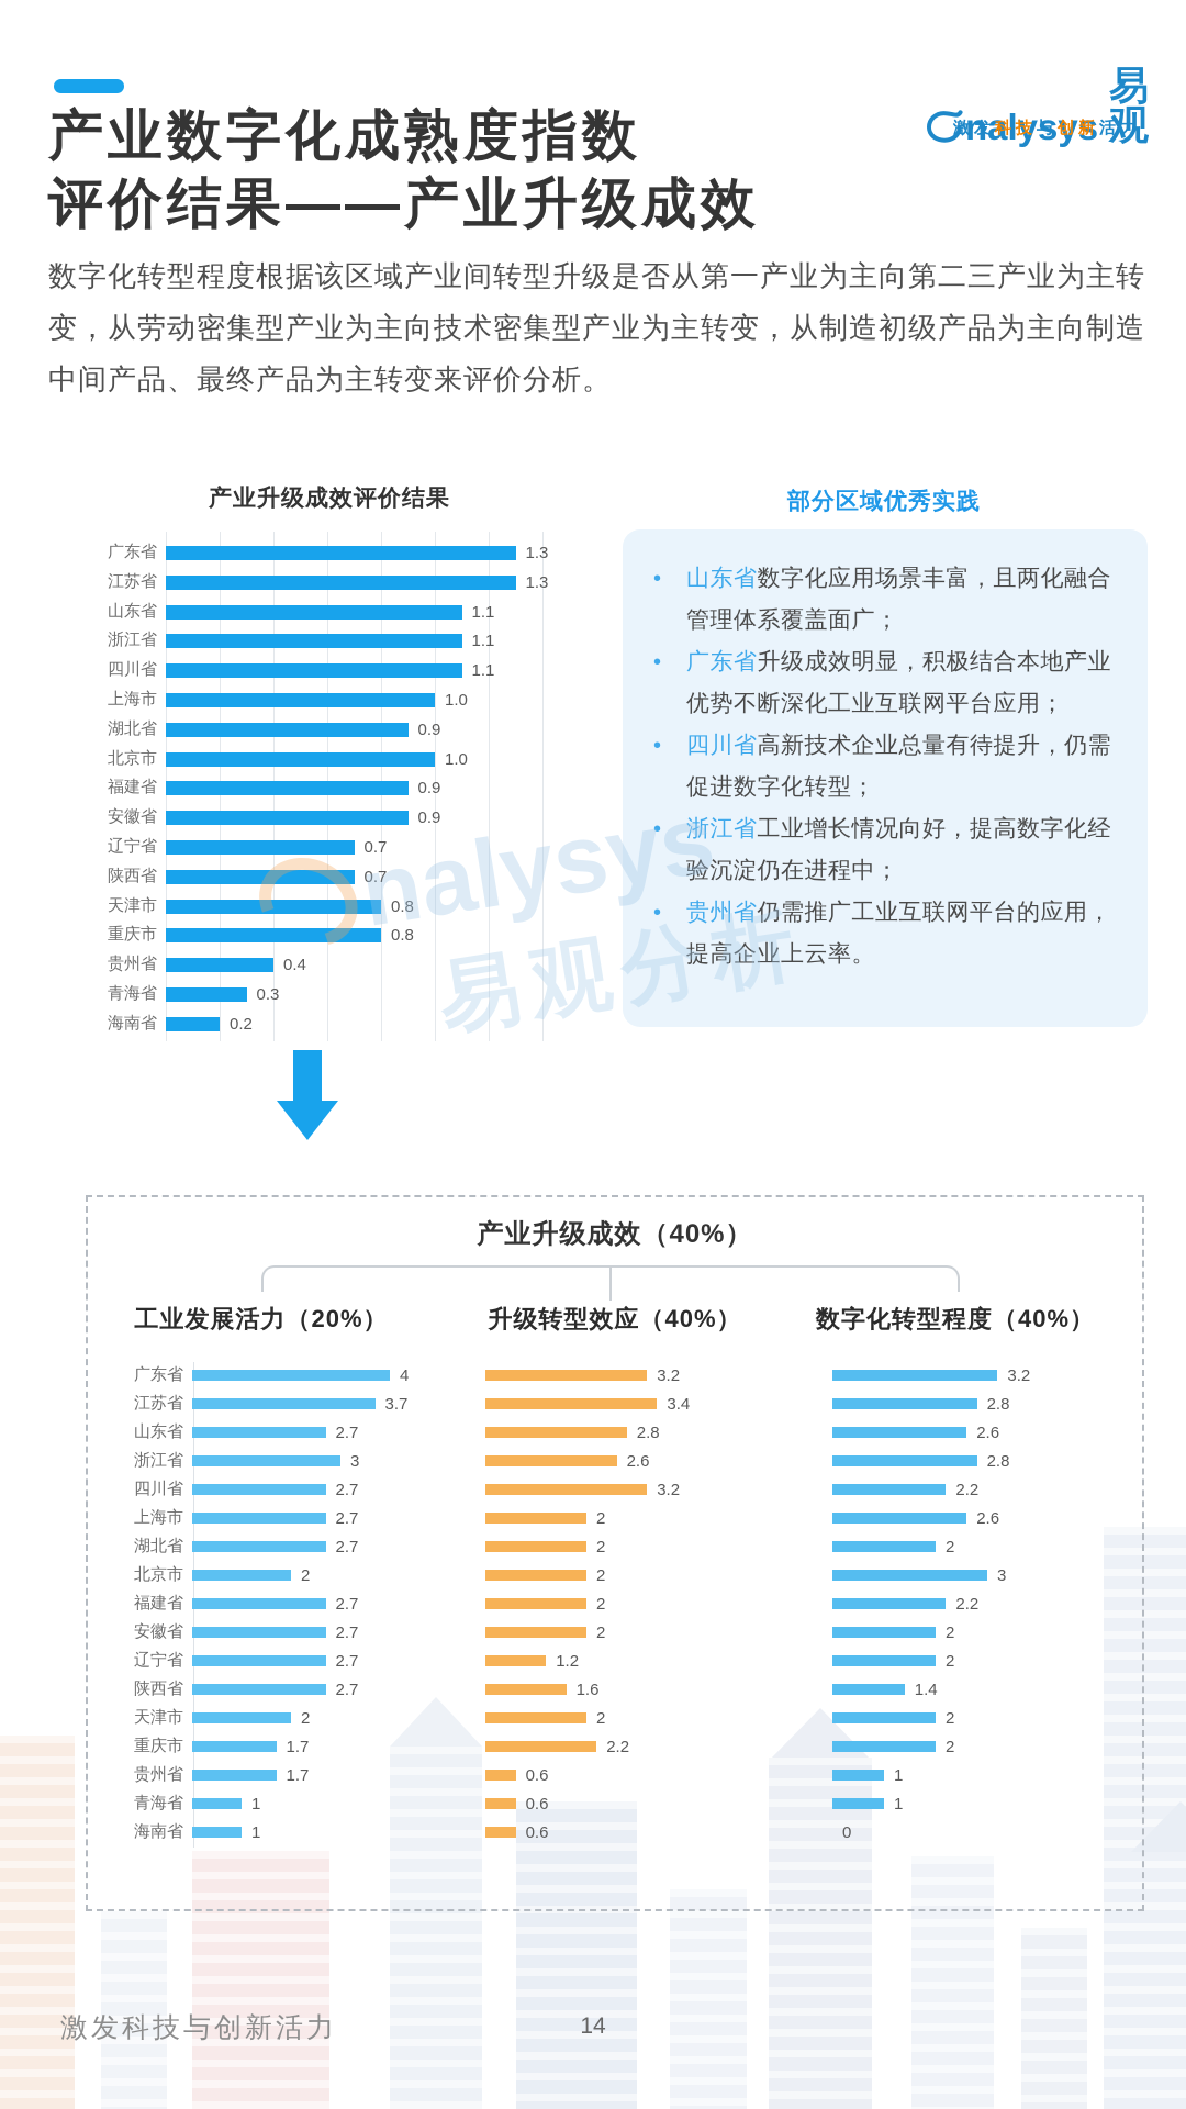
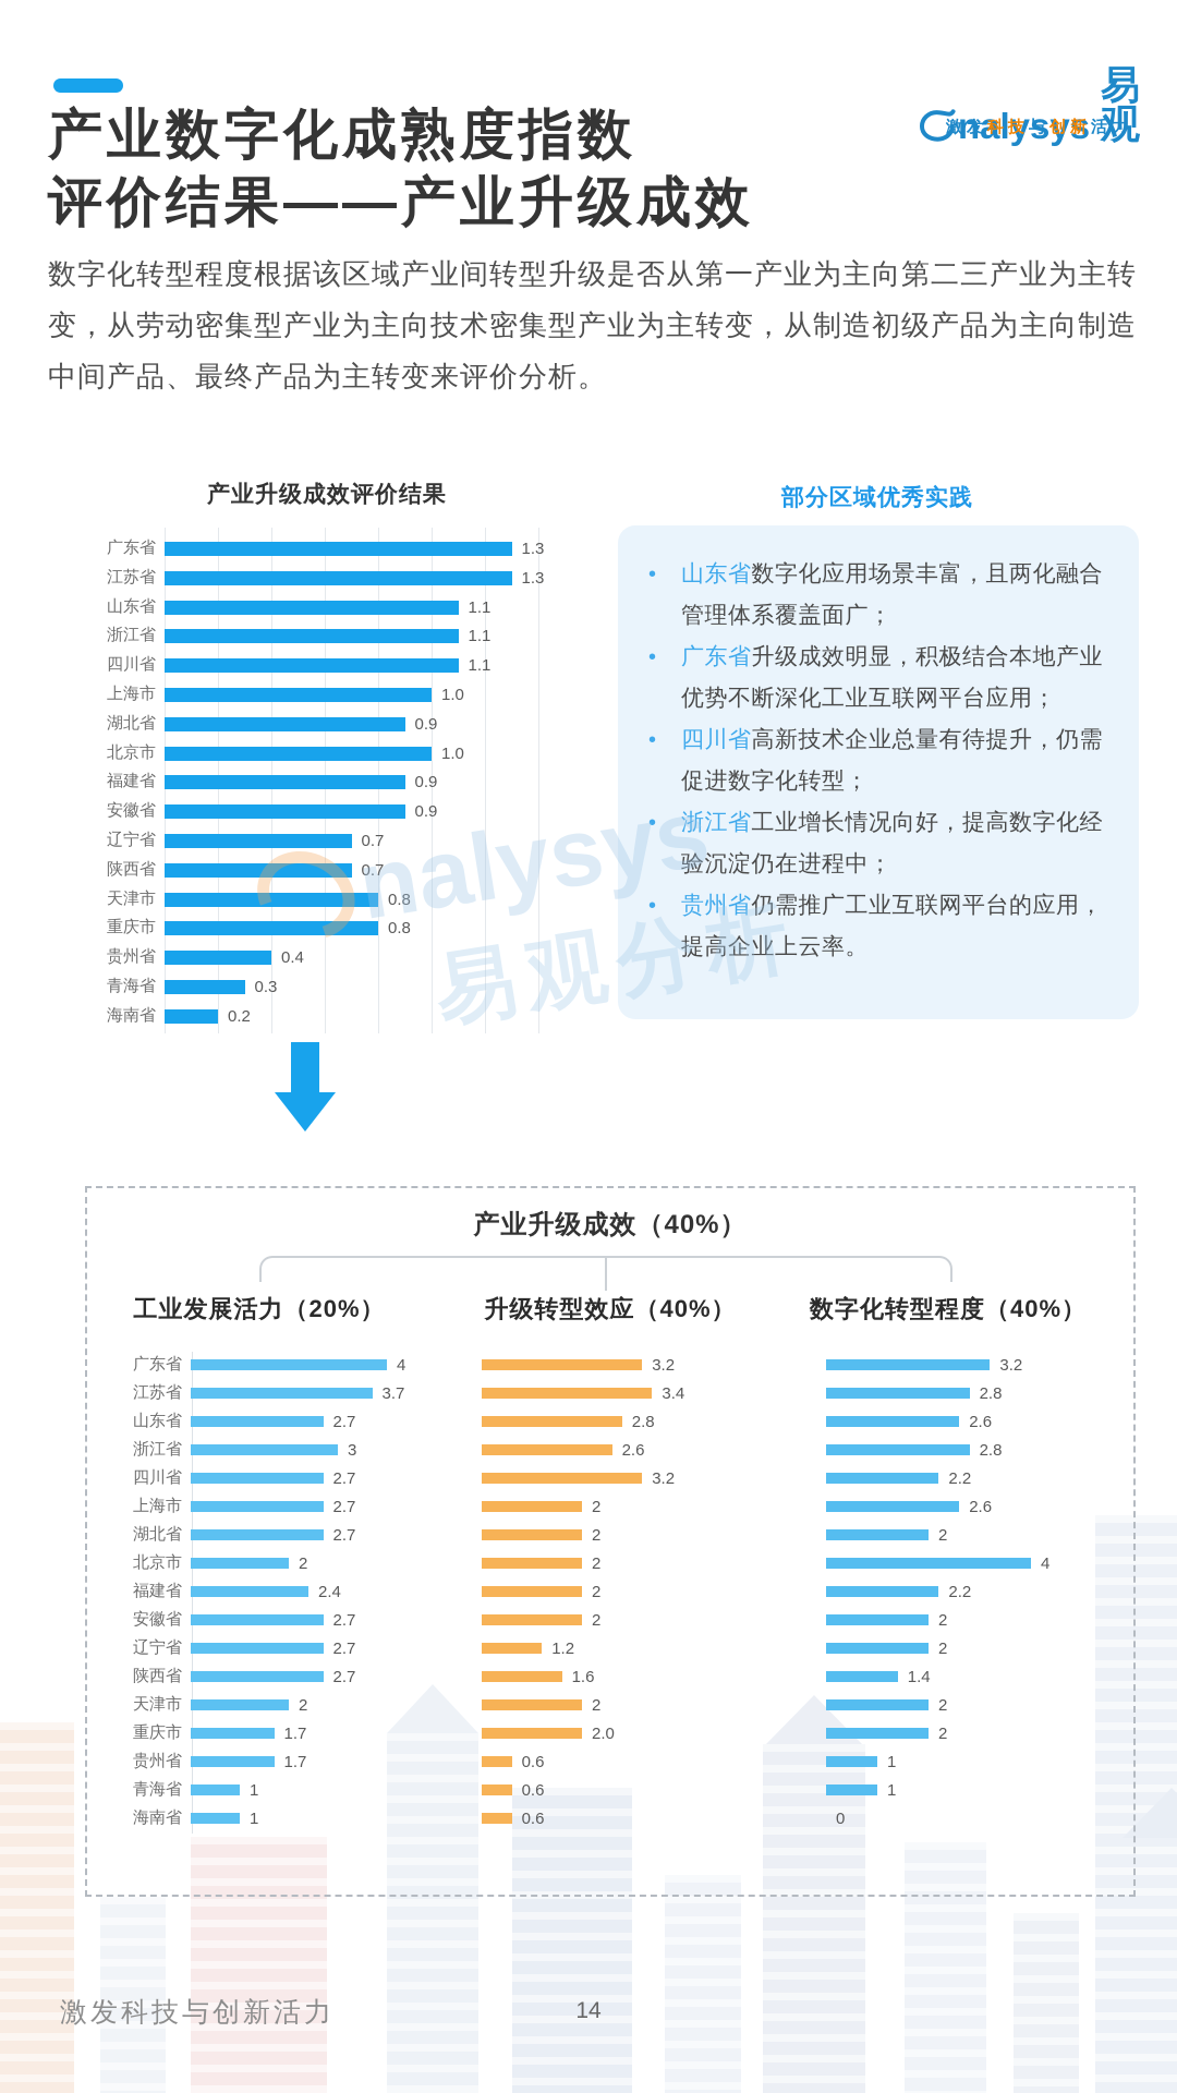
工业发展活力（20%）/福建省: 2.7 -> 2.4
升级转型效应（40%）/重庆市: 2.2 -> 2.0
数字化转型程度（40%）/北京市: 3 -> 4
